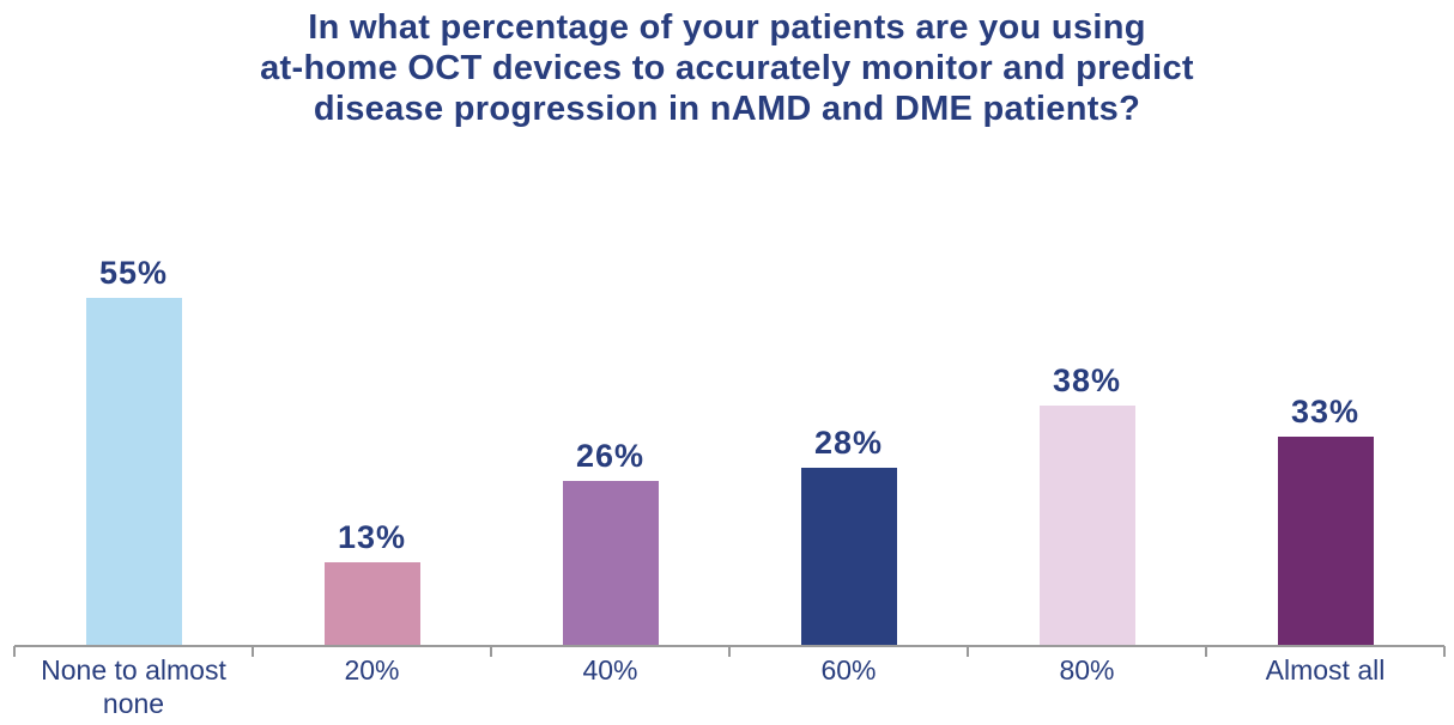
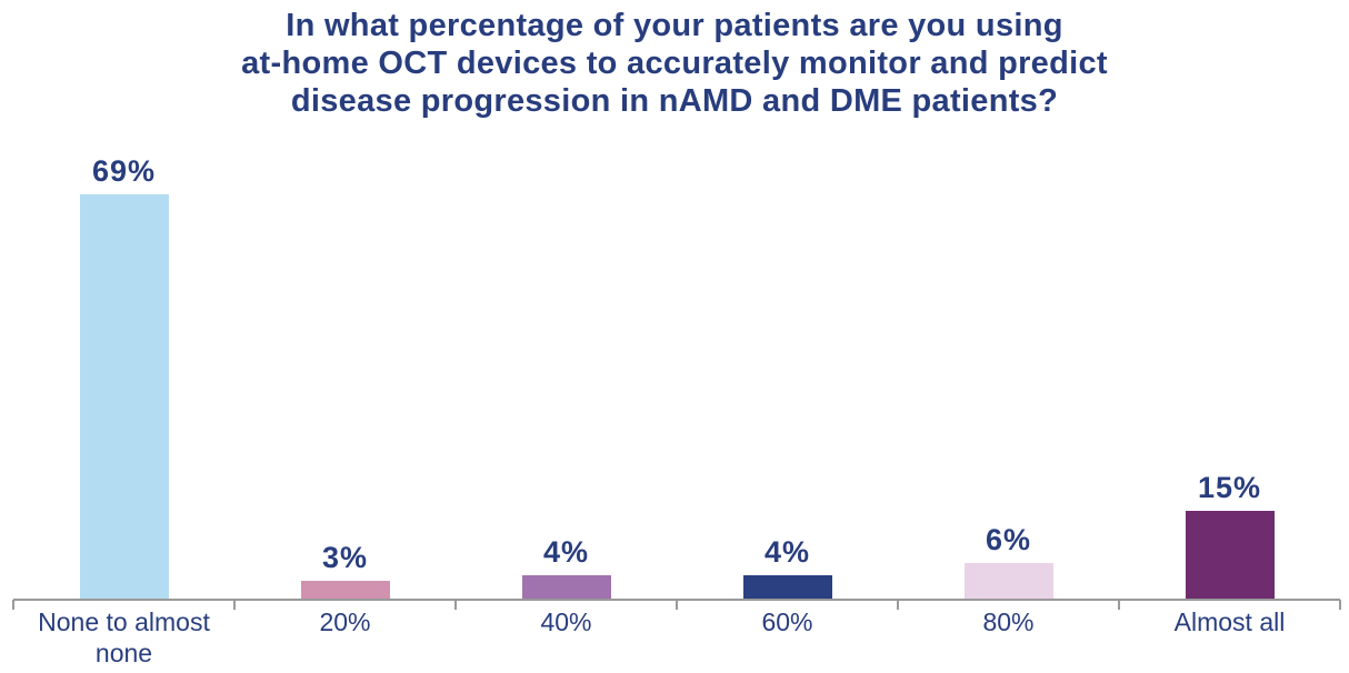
None to almost none: 55% -> 69%
20%: 13% -> 3%
40%: 26% -> 4%
60%: 28% -> 4%
80%: 38% -> 6%
Almost all: 33% -> 15%
